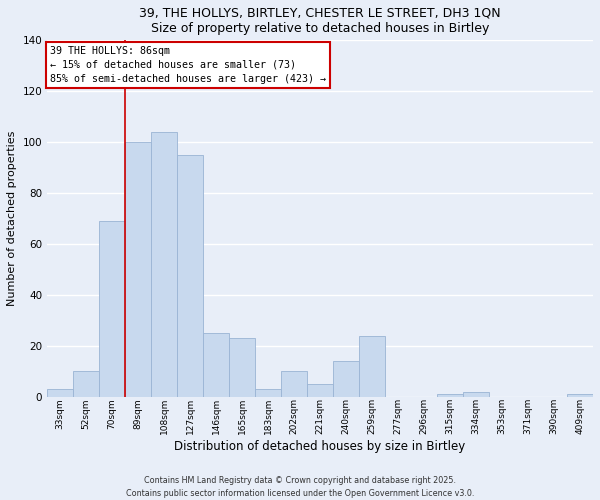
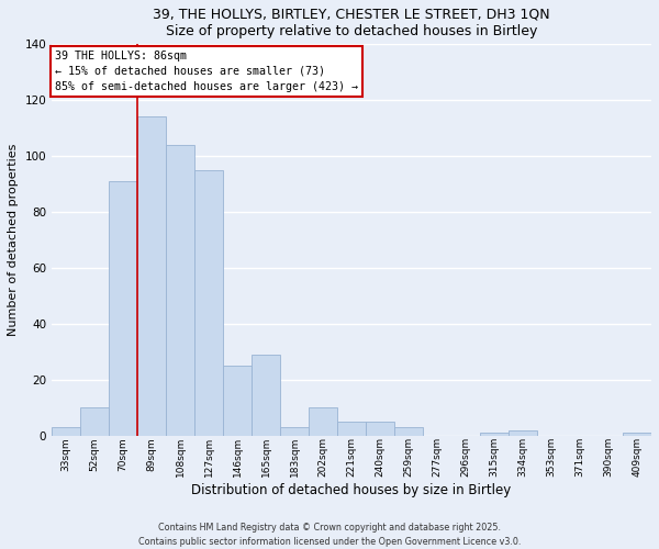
70sqm: 69 -> 91
89sqm: 100 -> 114
165sqm: 23 -> 29
240sqm: 14 -> 5
259sqm: 24 -> 3
